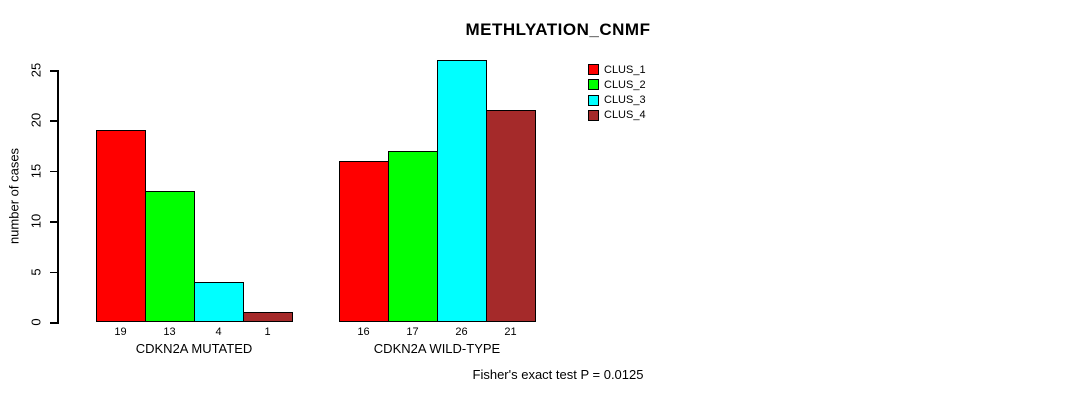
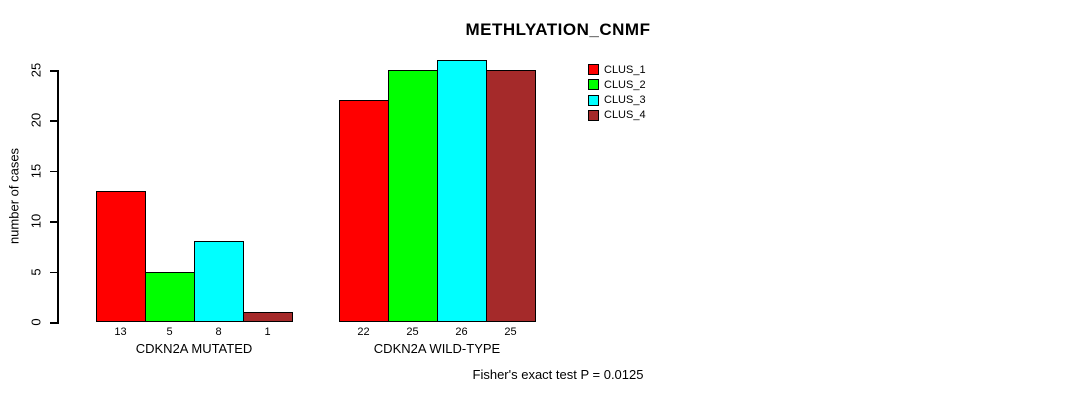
CLUS_1/CDKN2A MUTATED: 19 -> 13
CLUS_2/CDKN2A MUTATED: 13 -> 5
CLUS_3/CDKN2A MUTATED: 4 -> 8
CLUS_1/CDKN2A WILD-TYPE: 16 -> 22
CLUS_2/CDKN2A WILD-TYPE: 17 -> 25
CLUS_4/CDKN2A WILD-TYPE: 21 -> 25
